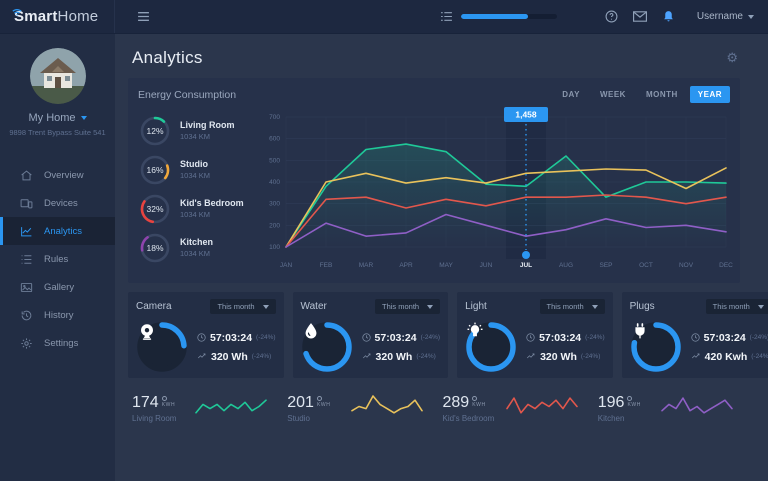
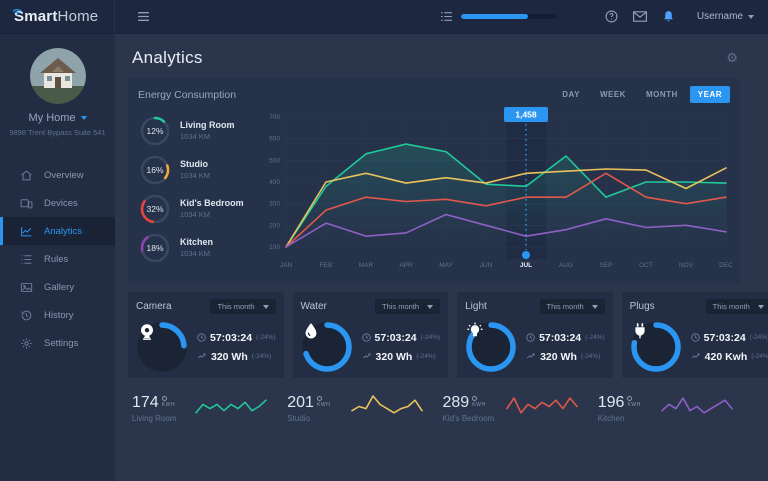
Kid's Bedroom/FEB: 320 -> 270
Living Room/MAR: 550 -> 530
Kid's Bedroom/APR: 280 -> 310
Kid's Bedroom/SEP: 340 -> 440
